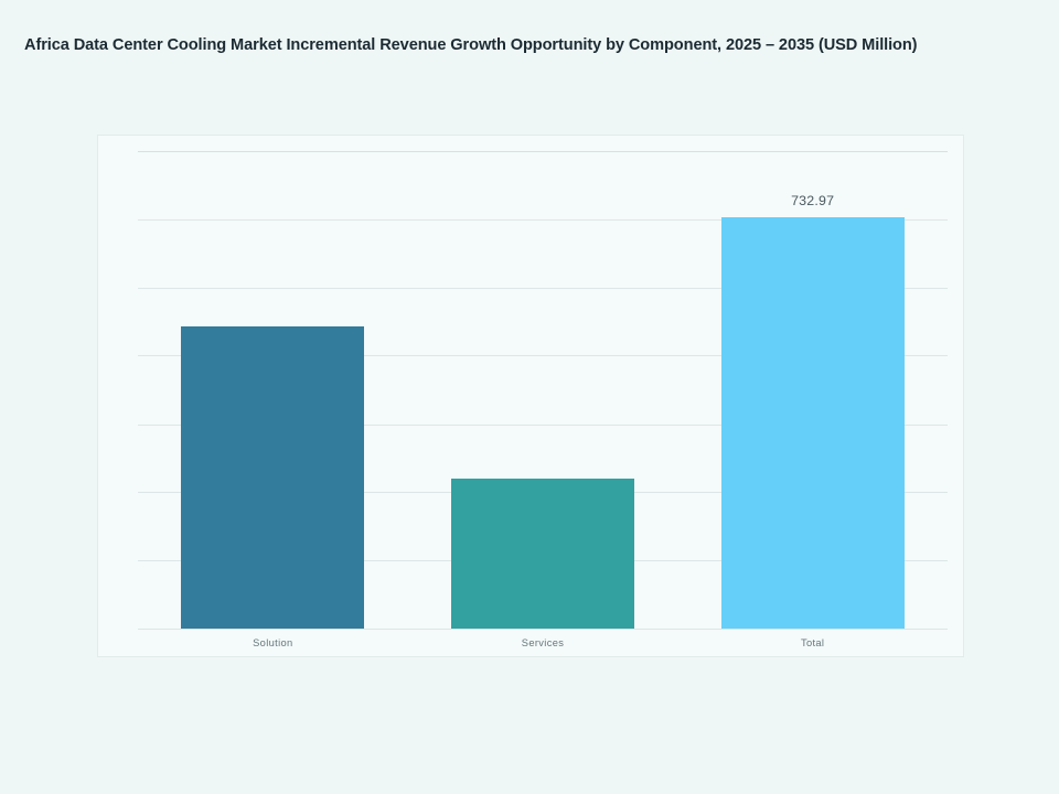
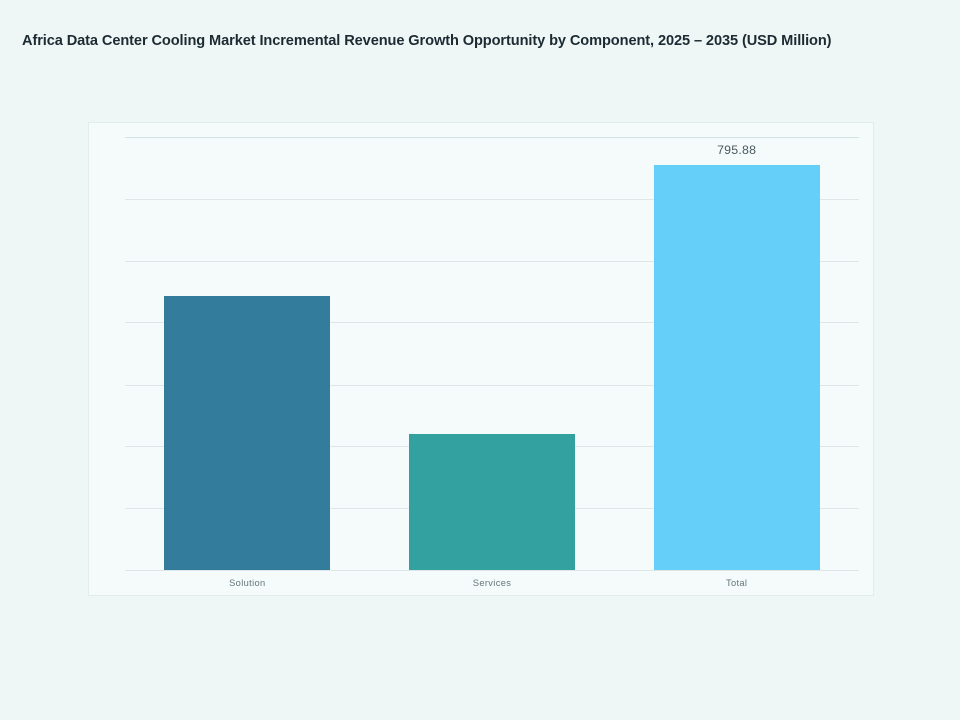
Total: 732.97 -> 795.88
